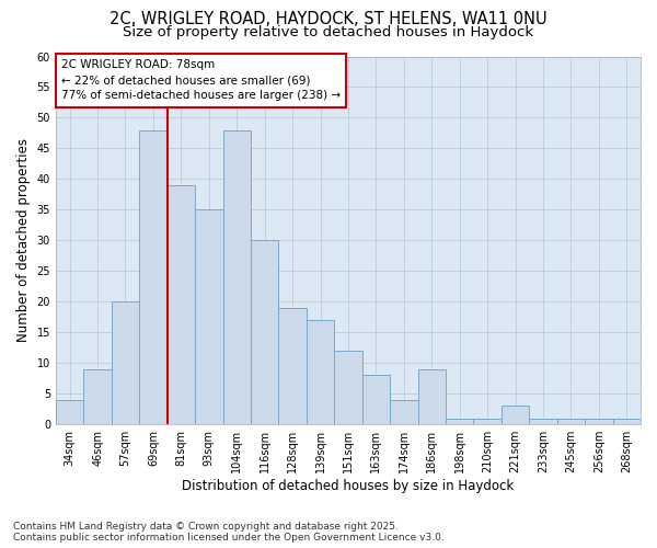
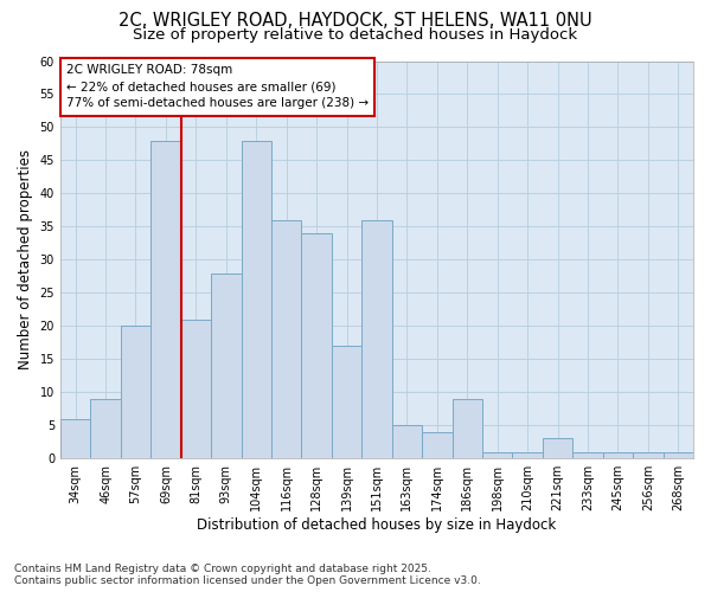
34sqm: 4 -> 6
81sqm: 39 -> 21
93sqm: 35 -> 28
116sqm: 30 -> 36
128sqm: 19 -> 34
151sqm: 12 -> 36
163sqm: 8 -> 5
